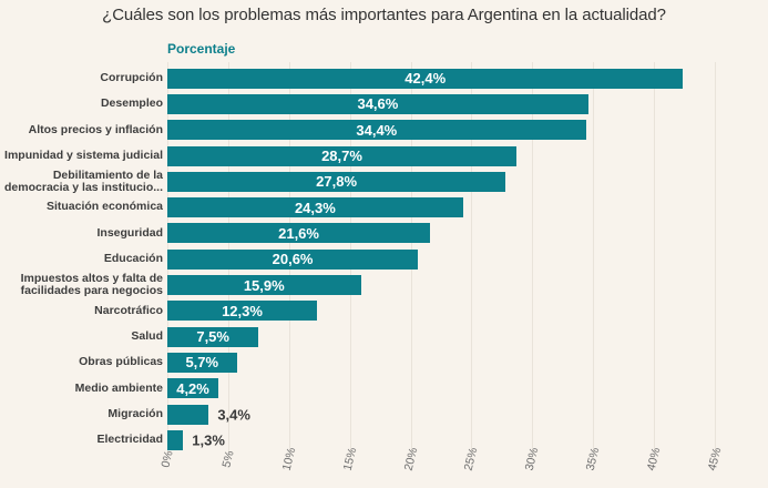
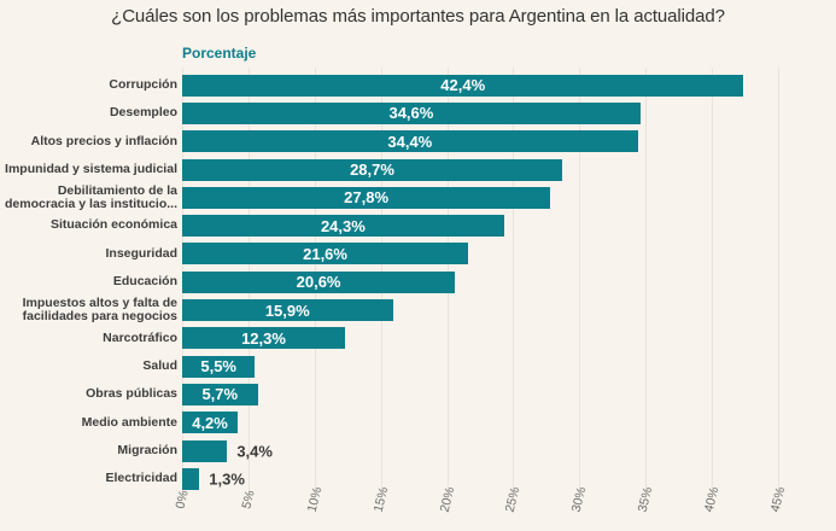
Salud: 7,5% -> 5,5%
